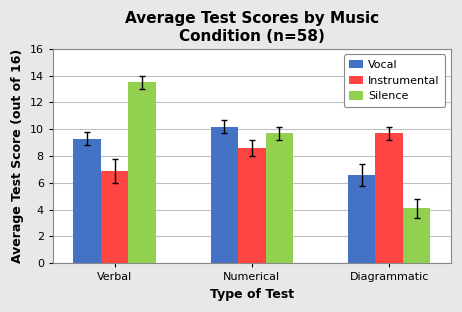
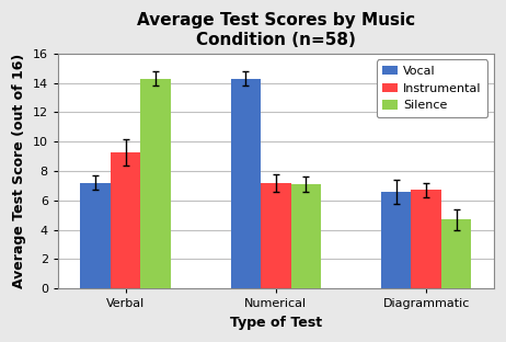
Vocal/Verbal: 9.3 -> 7.2
Instrumental/Verbal: 6.9 -> 9.3
Silence/Verbal: 13.5 -> 14.3
Vocal/Numerical: 10.2 -> 14.3
Instrumental/Numerical: 8.6 -> 7.2
Silence/Numerical: 9.7 -> 7.1
Instrumental/Diagrammatic: 9.7 -> 6.7
Silence/Diagrammatic: 4.1 -> 4.7
